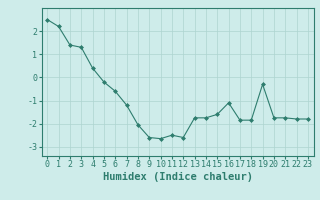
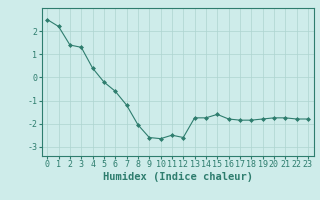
16: -1.10 -> -1.80
19: -0.30 -> -1.80
